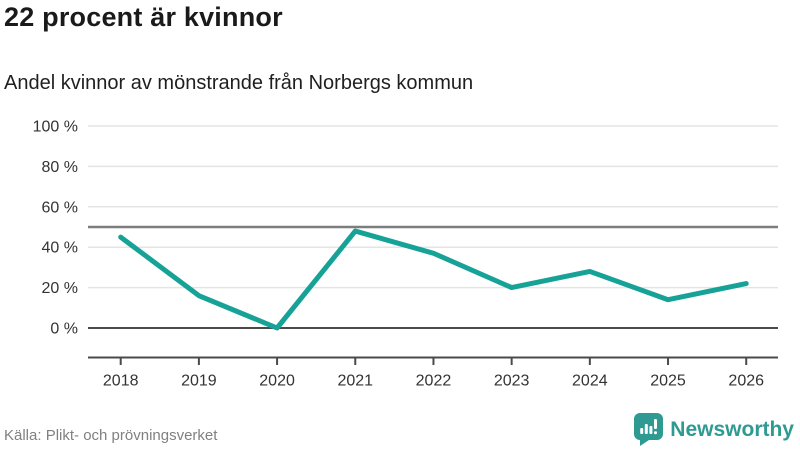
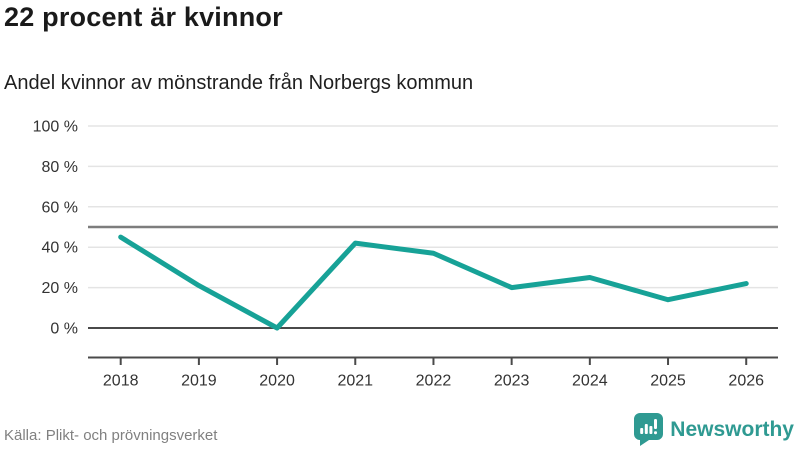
2019: 16% -> 21%
2021: 48% -> 42%
2024: 28% -> 25%
